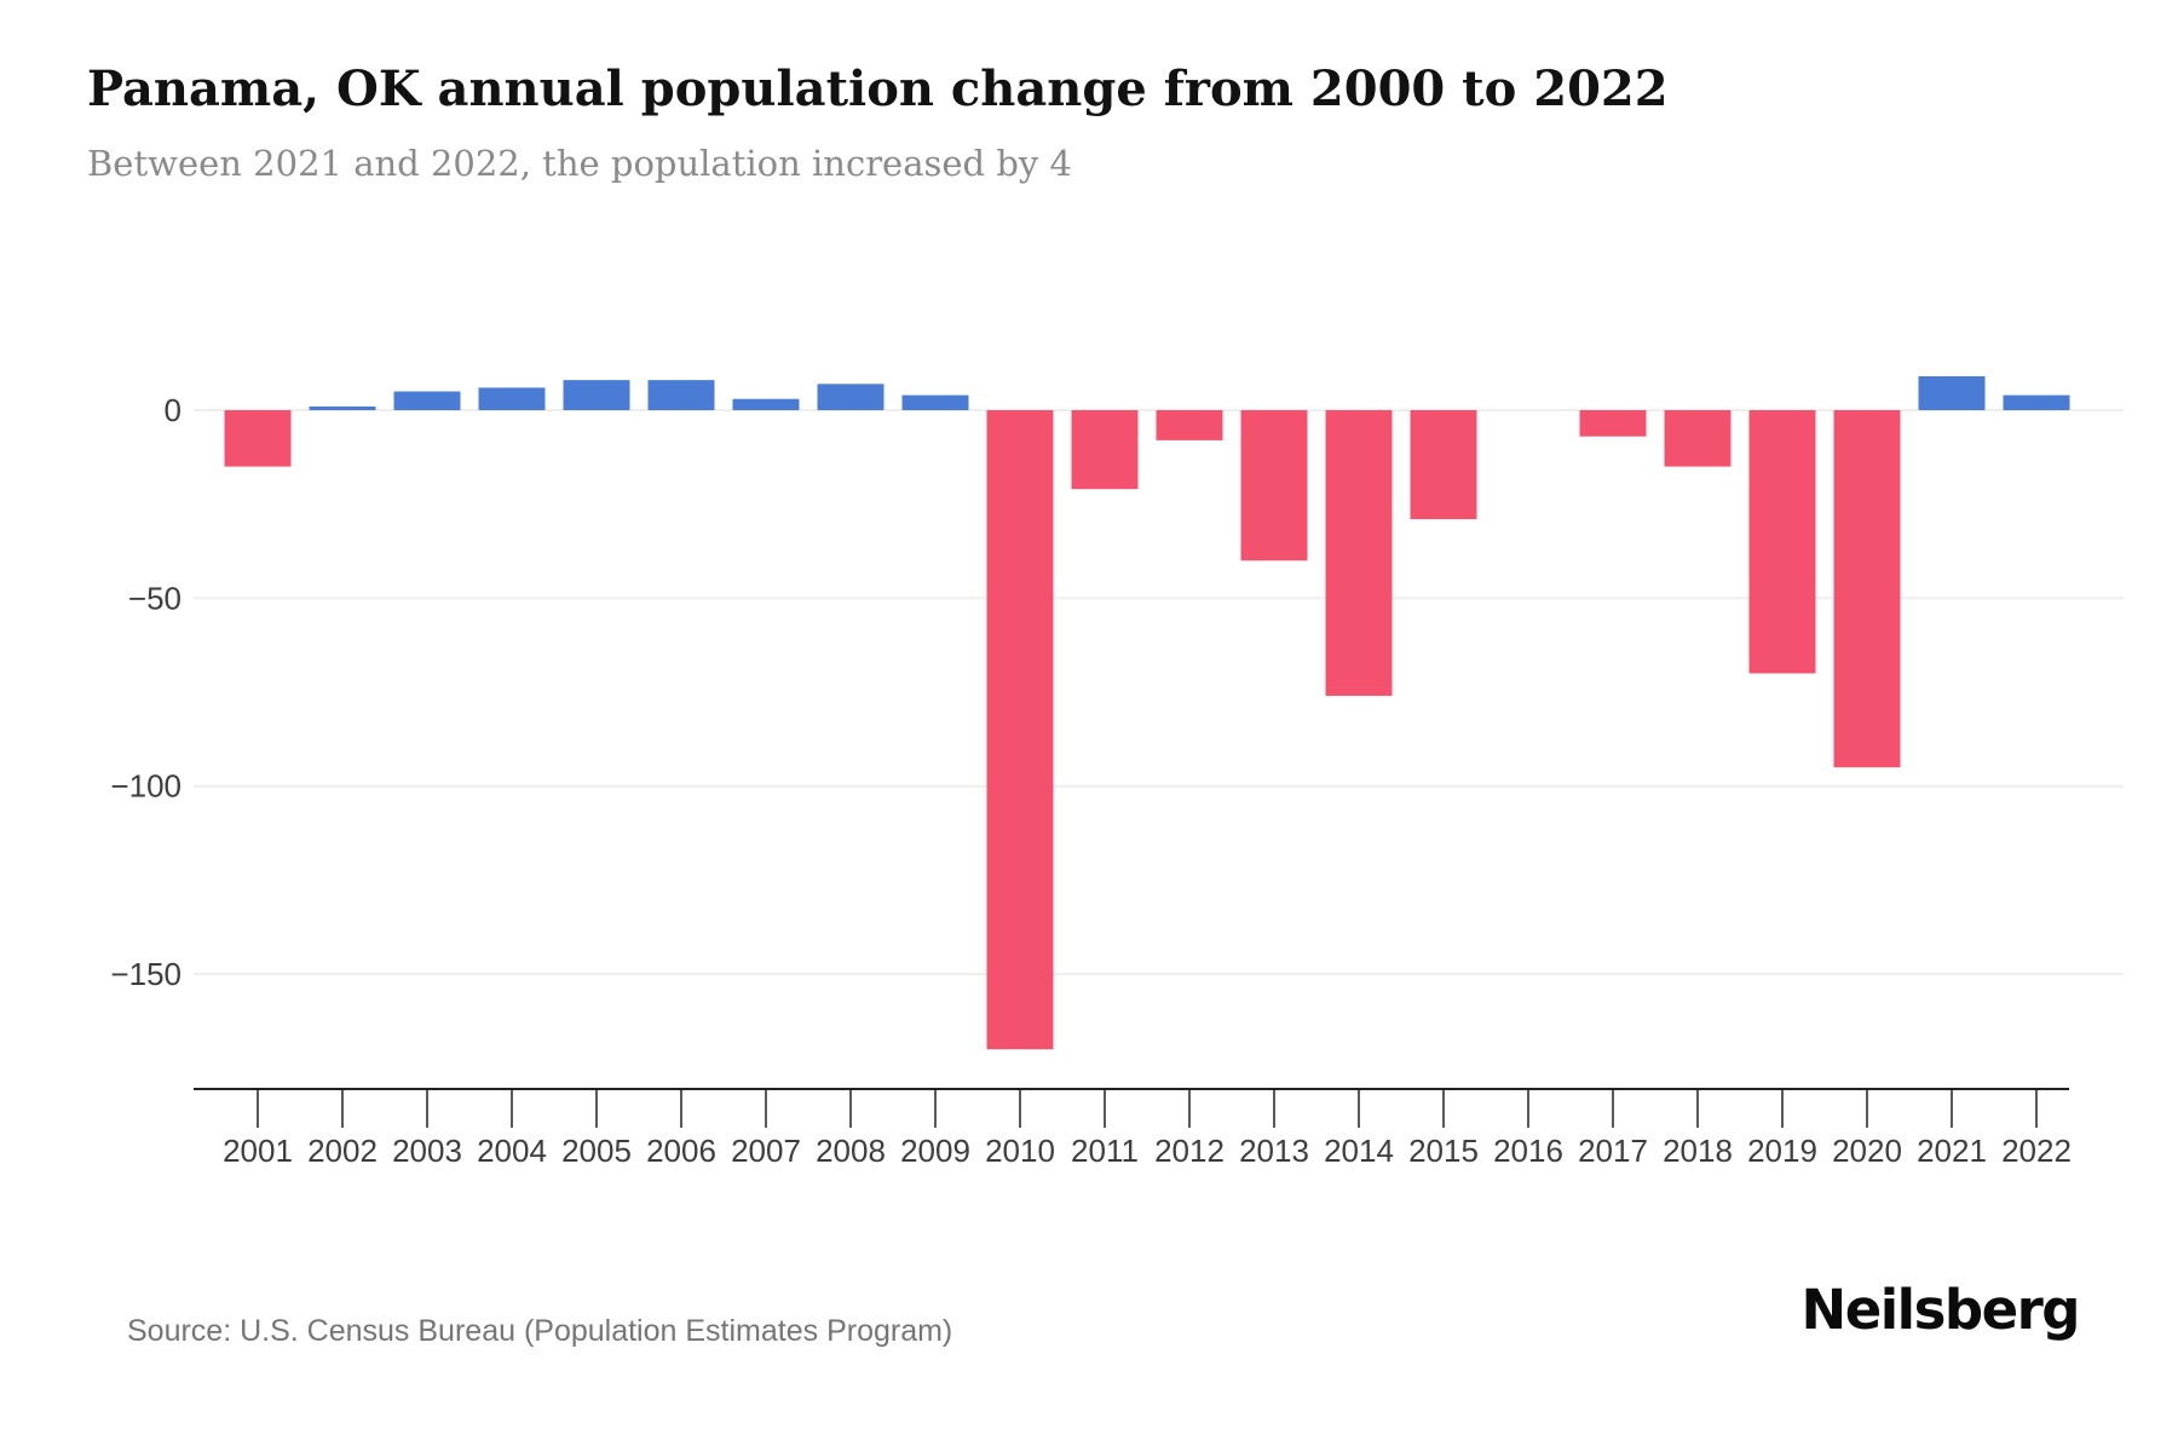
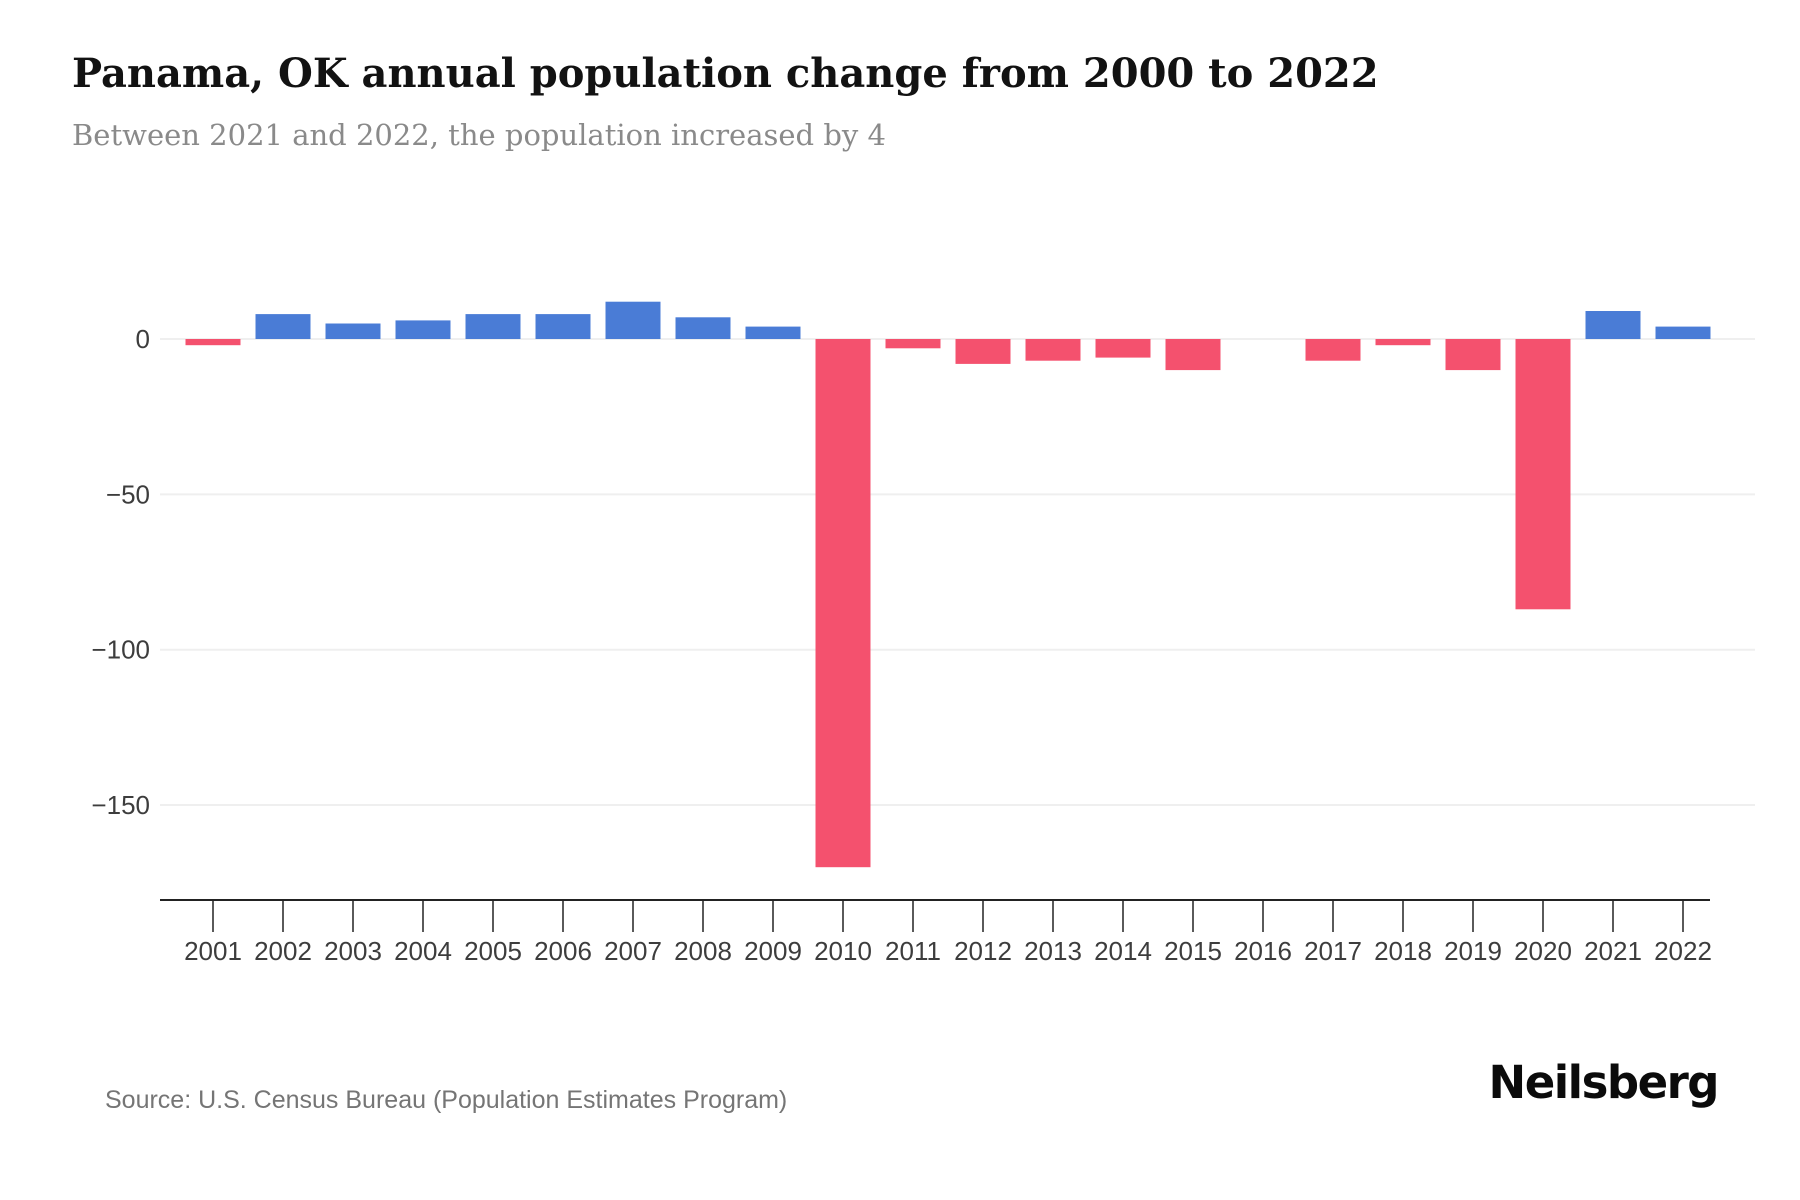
2001: -15 -> -2
2002: 1 -> 8
2007: 3 -> 12
2011: -21 -> -3
2013: -40 -> -7
2014: -76 -> -6
2015: -29 -> -10
2018: -15 -> -2
2019: -70 -> -10
2020: -95 -> -87
